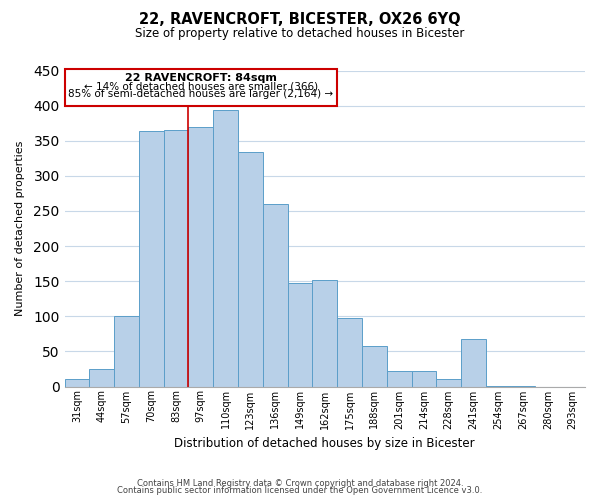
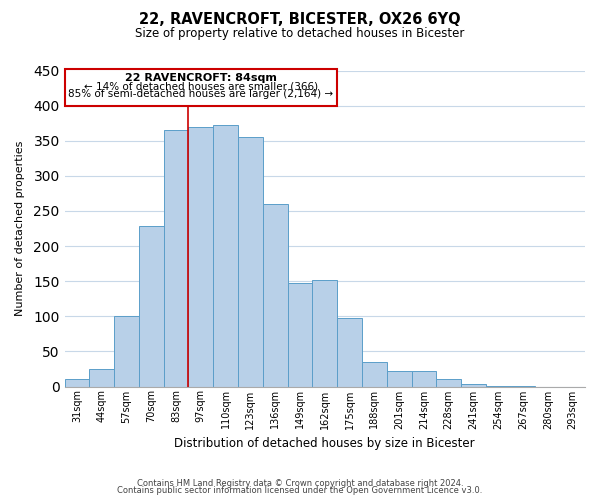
70sqm: 364 -> 228
110sqm: 394 -> 373
123sqm: 334 -> 355
188sqm: 58 -> 35
241sqm: 68 -> 3
